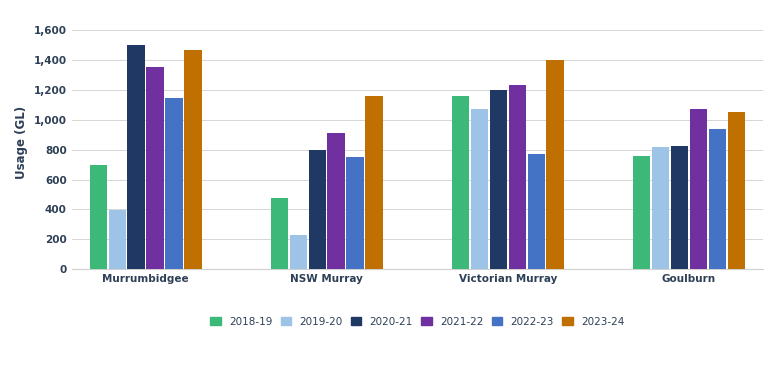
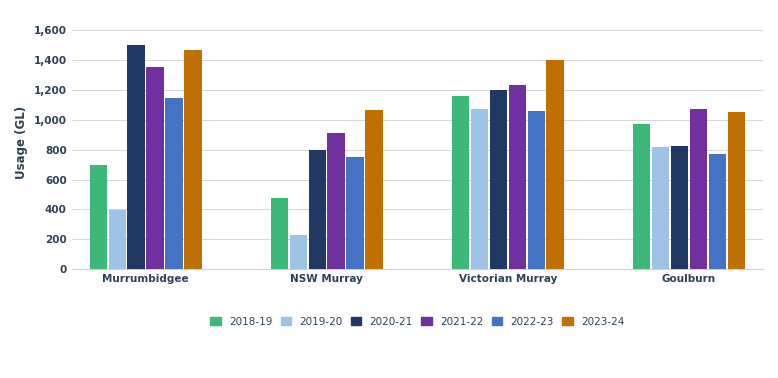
2023-24/NSW Murray: 1,160 -> 1,060
2022-23/Victorian Murray: 770 -> 1,060
2018-19/Goulburn: 760 -> 970
2022-23/Goulburn: 940 -> 770
